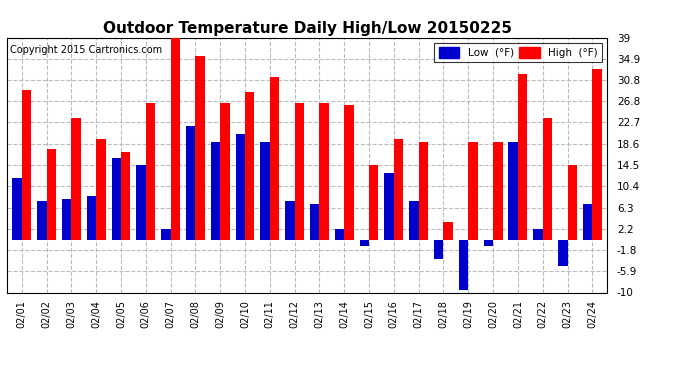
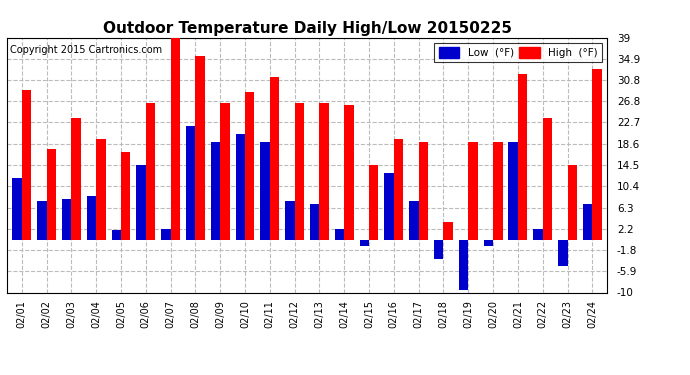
Low (°F)/02/05: 15.8 -> 2.0
